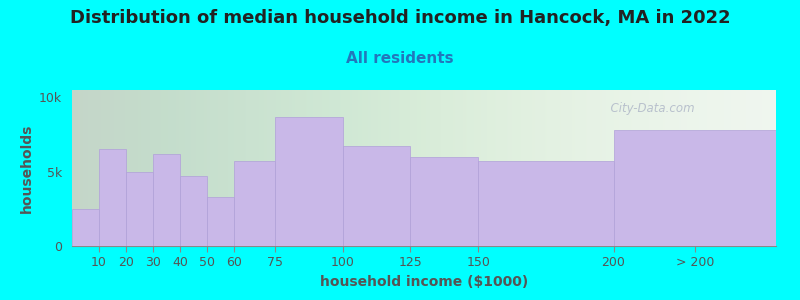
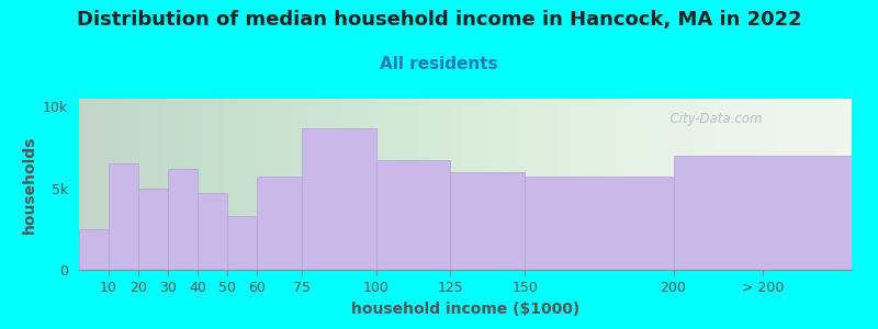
> 200: 7.8k -> 7.0k
